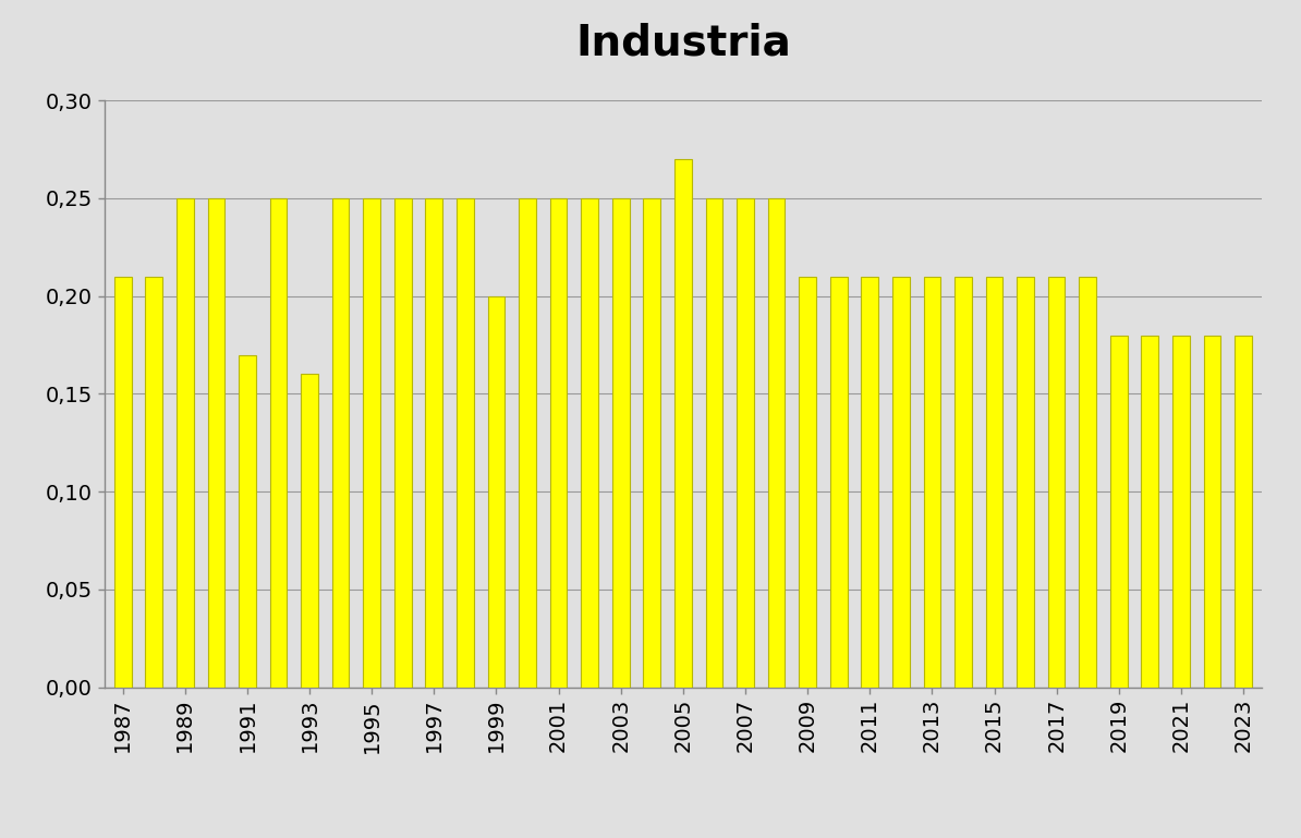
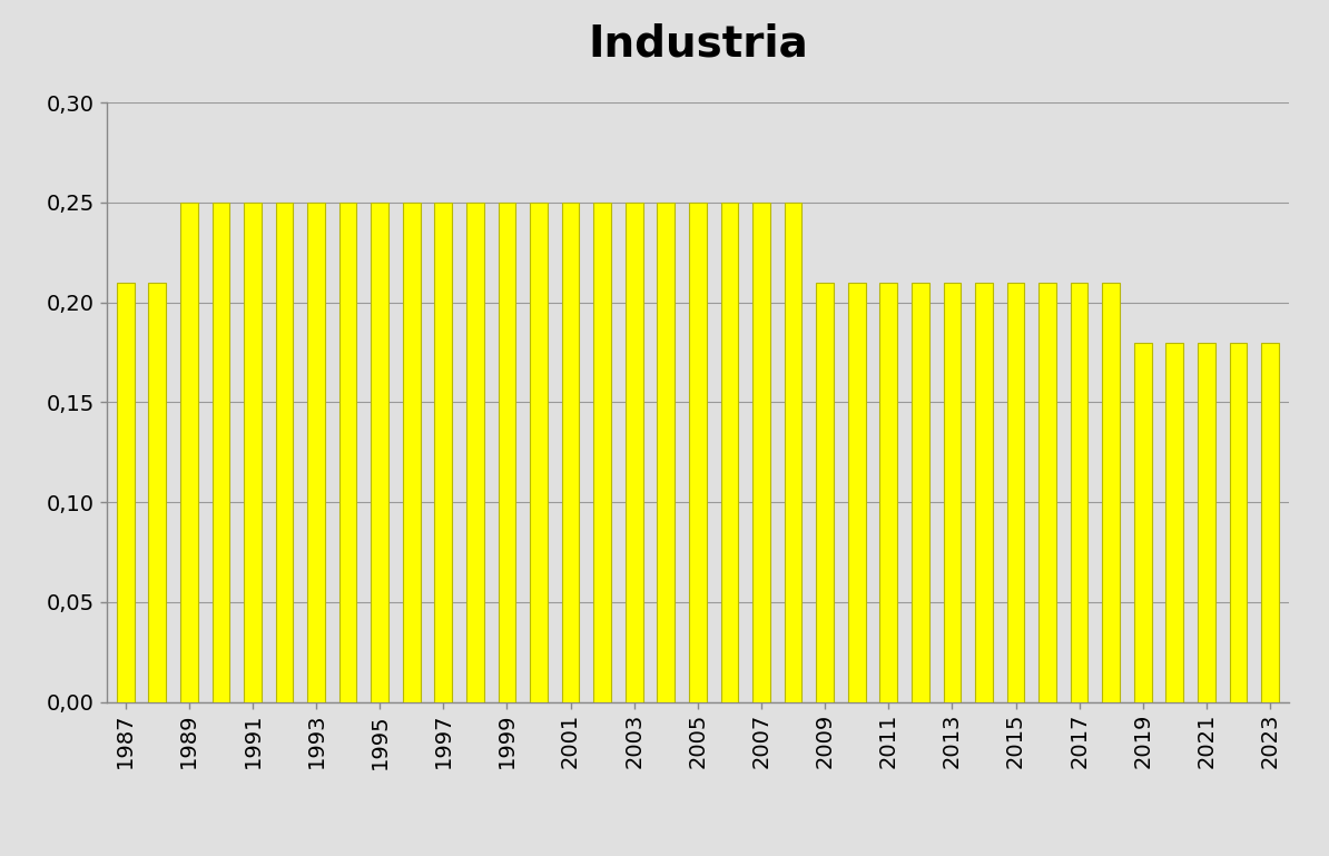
1991: 0,17 -> 0,25
1993: 0,16 -> 0,25
1999: 0,20 -> 0,25
2005: 0,27 -> 0,25
